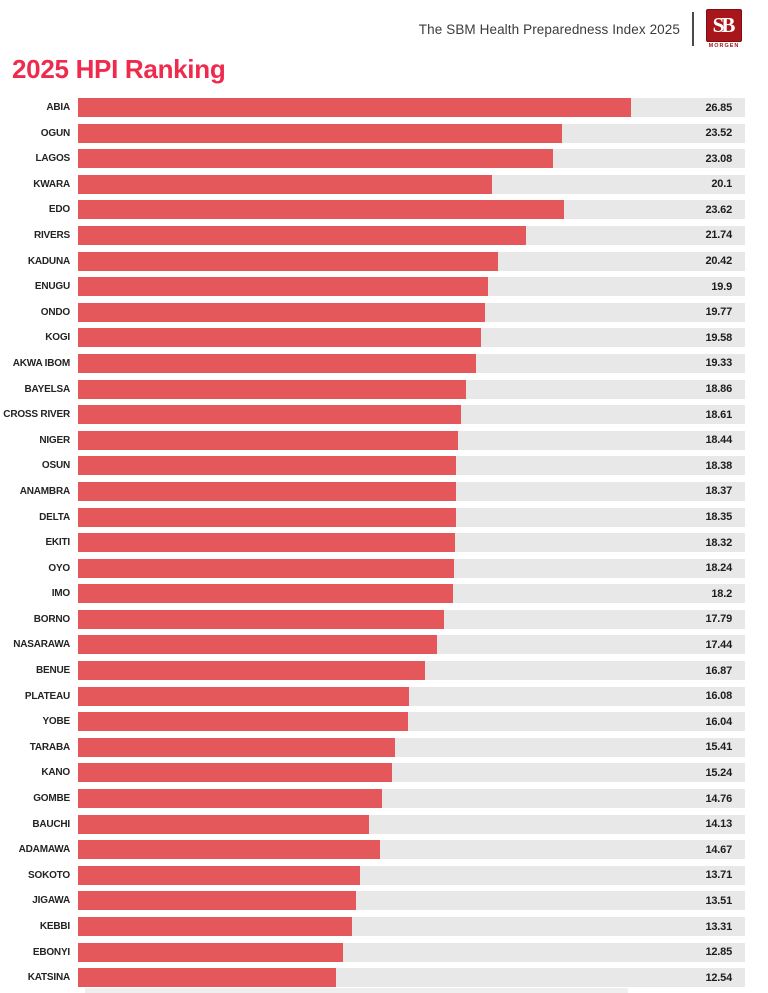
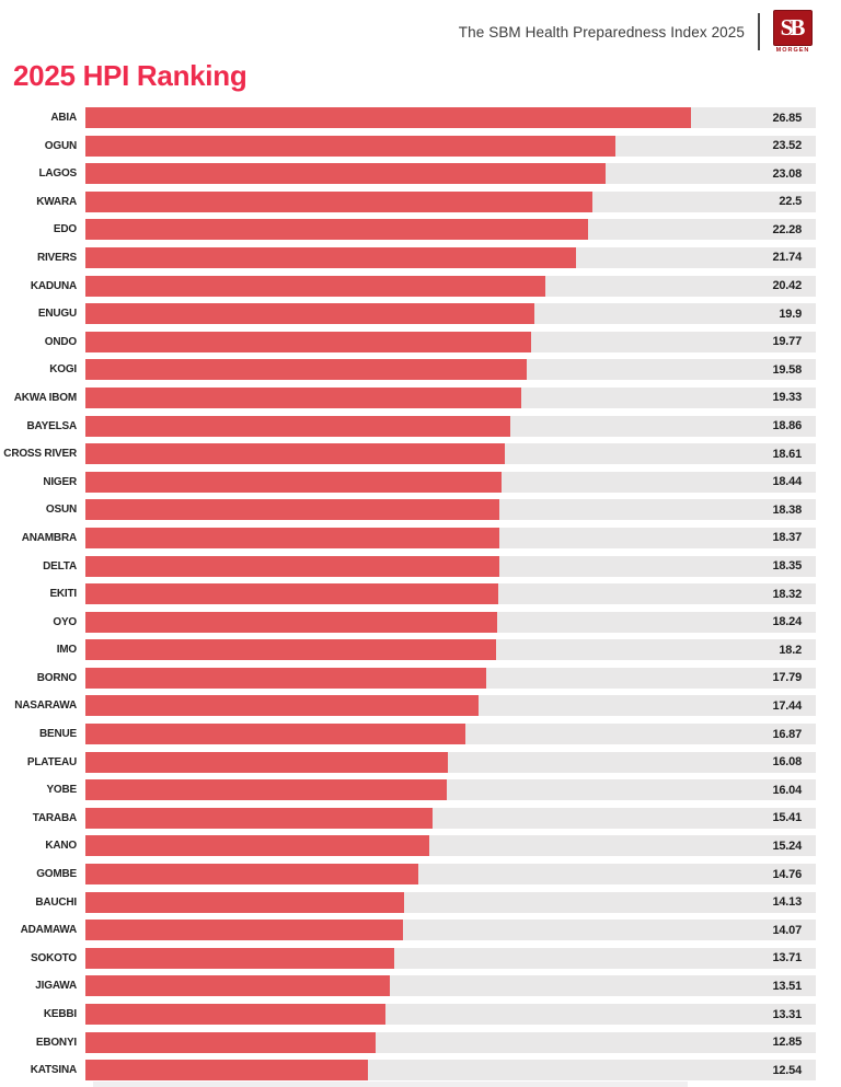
KWARA: 20.1 -> 22.5
EDO: 23.62 -> 22.28
ADAMAWA: 14.67 -> 14.07
